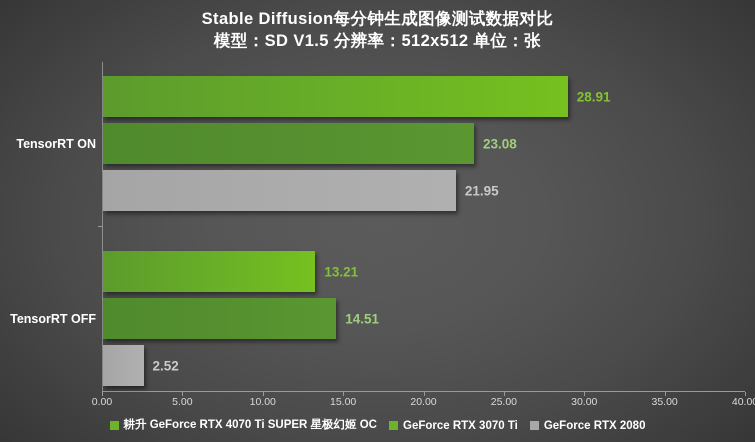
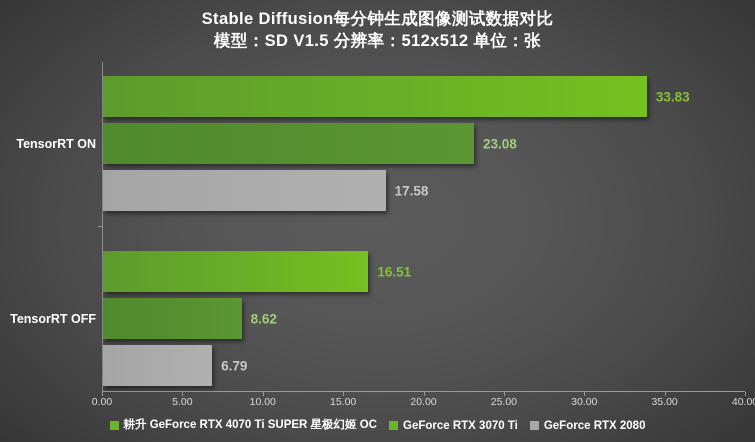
耕升 GeForce RTX 4070 Ti SUPER 星极幻姬 OC/TensorRT ON: 28.91 -> 33.83
GeForce RTX 2080/TensorRT ON: 21.95 -> 17.58
耕升 GeForce RTX 4070 Ti SUPER 星极幻姬 OC/TensorRT OFF: 13.21 -> 16.51
GeForce RTX 3070 Ti/TensorRT OFF: 14.51 -> 8.62
GeForce RTX 2080/TensorRT OFF: 2.52 -> 6.79
